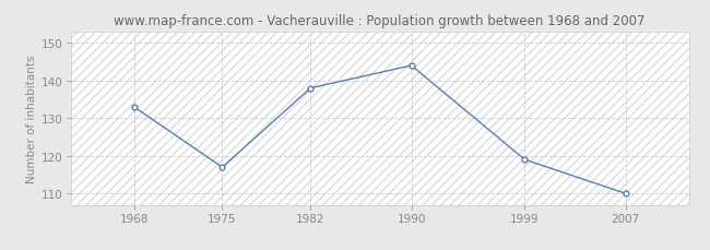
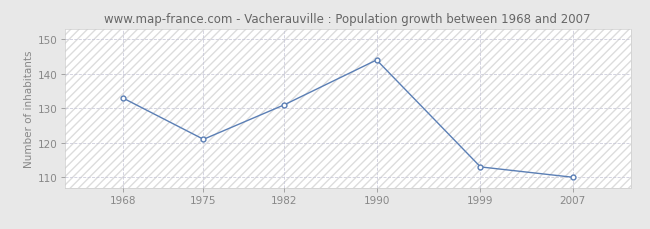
1975: 117 -> 121
1982: 138 -> 131
1999: 119 -> 113
